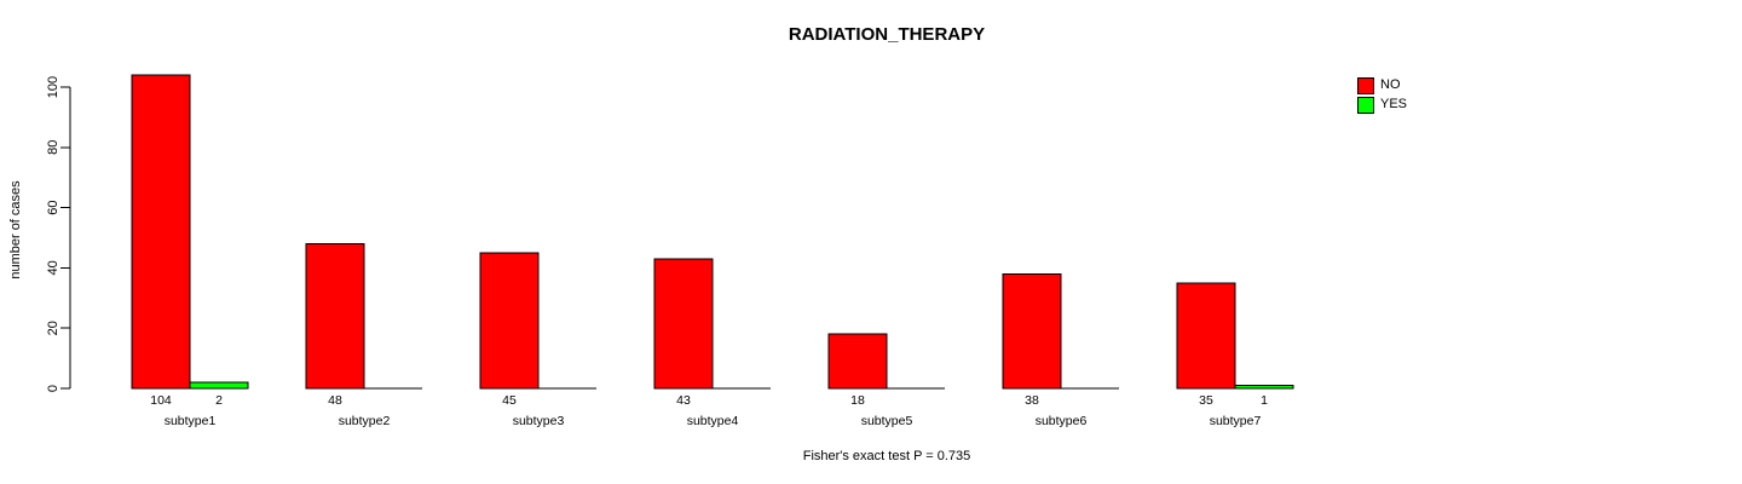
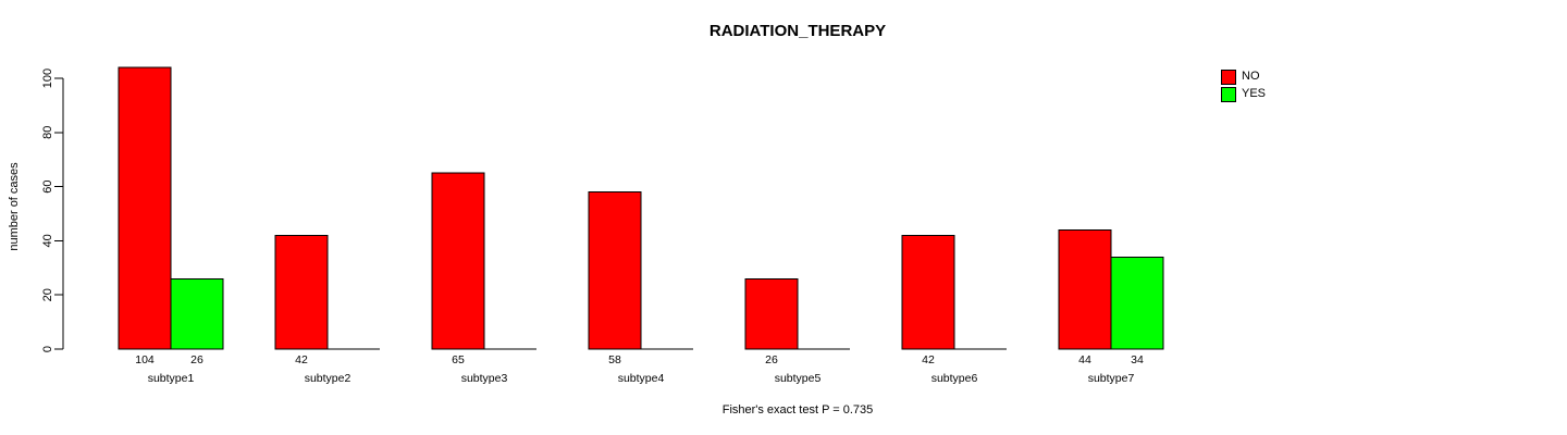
YES/subtype1: 2 -> 26
NO/subtype2: 48 -> 42
NO/subtype3: 45 -> 65
NO/subtype4: 43 -> 58
NO/subtype5: 18 -> 26
NO/subtype6: 38 -> 42
NO/subtype7: 35 -> 44
YES/subtype7: 1 -> 34
